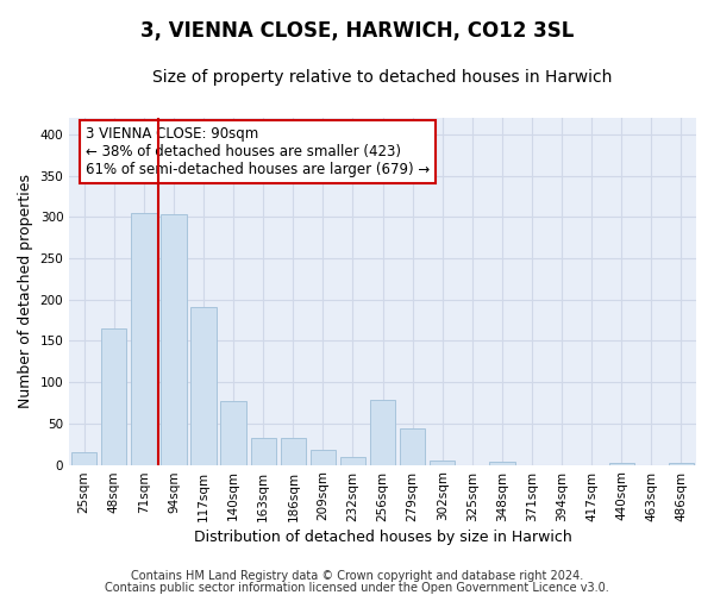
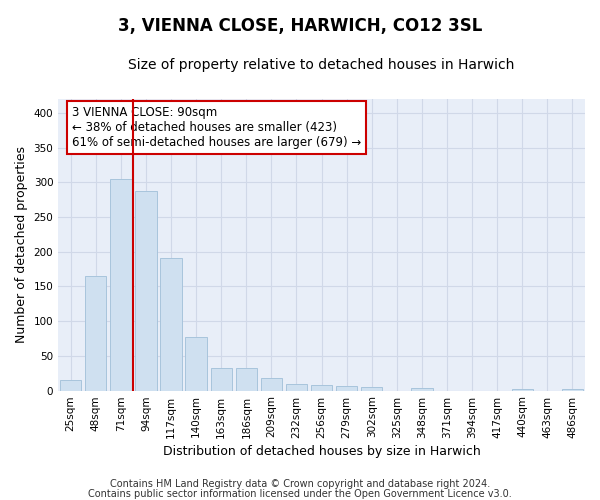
94sqm: 304 -> 288
256sqm: 78 -> 8
279sqm: 44 -> 6
